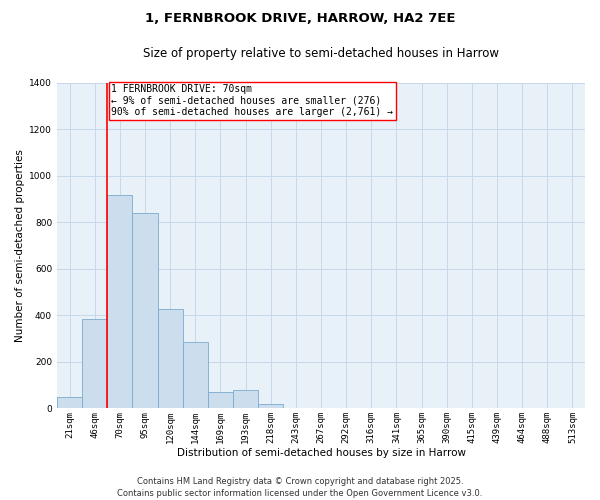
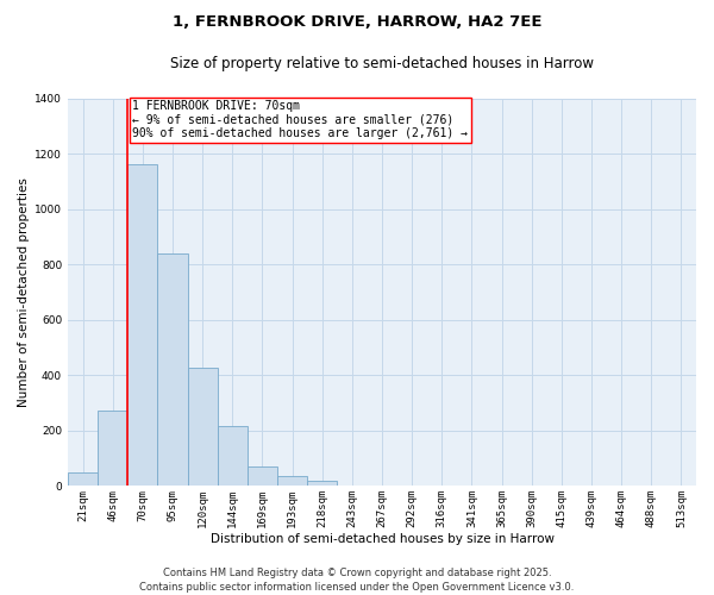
46sqm: 385 -> 270
70sqm: 915 -> 1160
144sqm: 285 -> 215
193sqm: 80 -> 35
